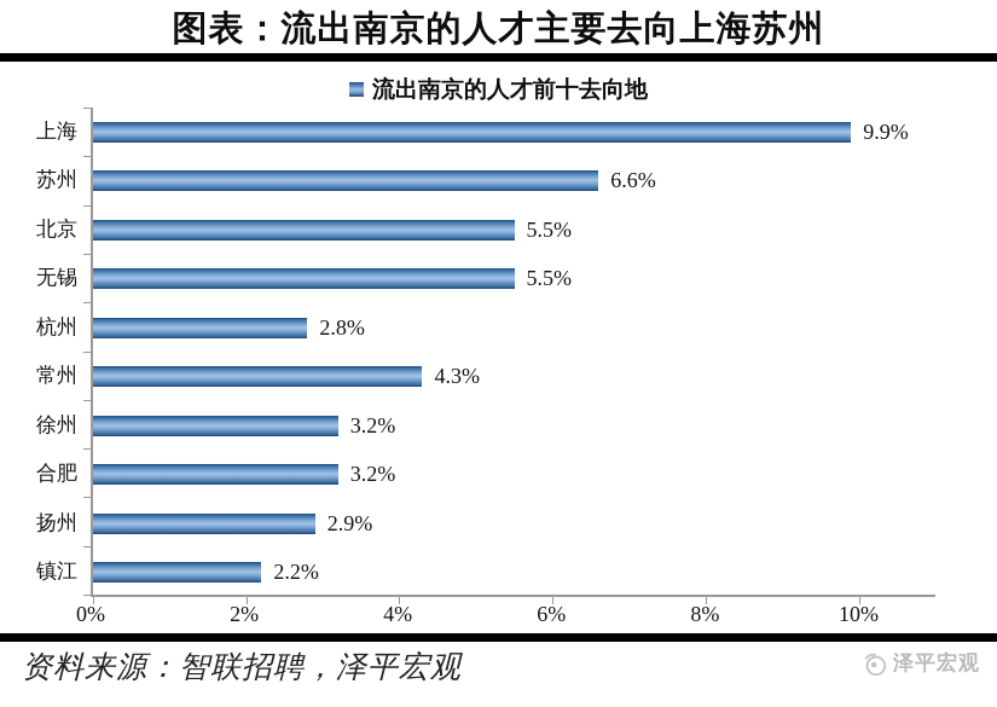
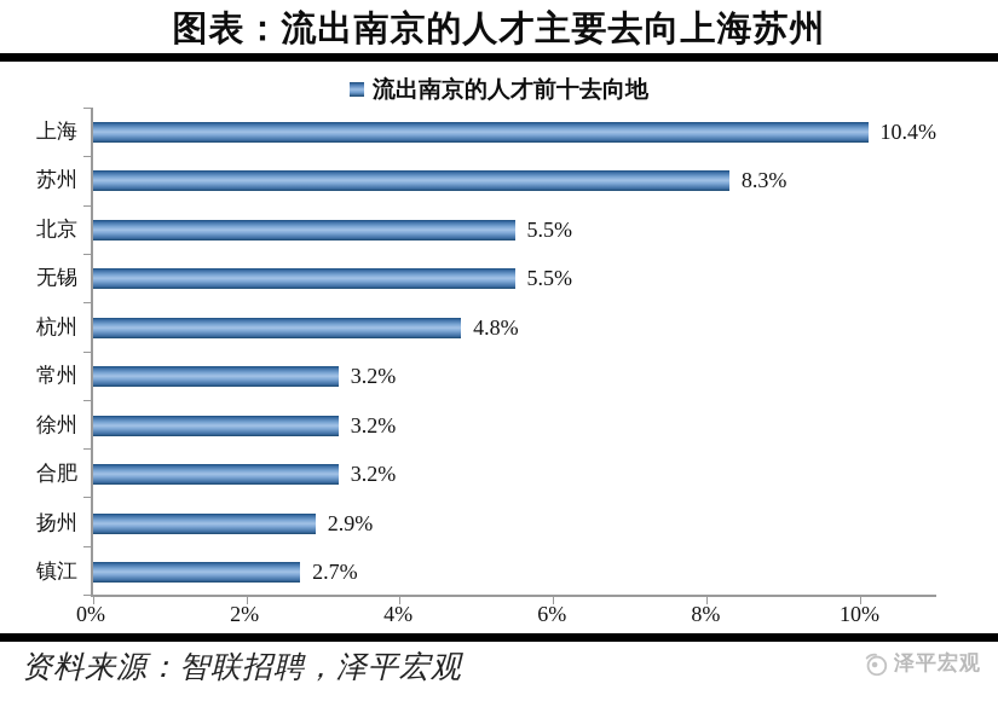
上海: 9.9% -> 10.4%
苏州: 6.6% -> 8.3%
杭州: 2.8% -> 4.8%
常州: 4.3% -> 3.2%
镇江: 2.2% -> 2.7%
